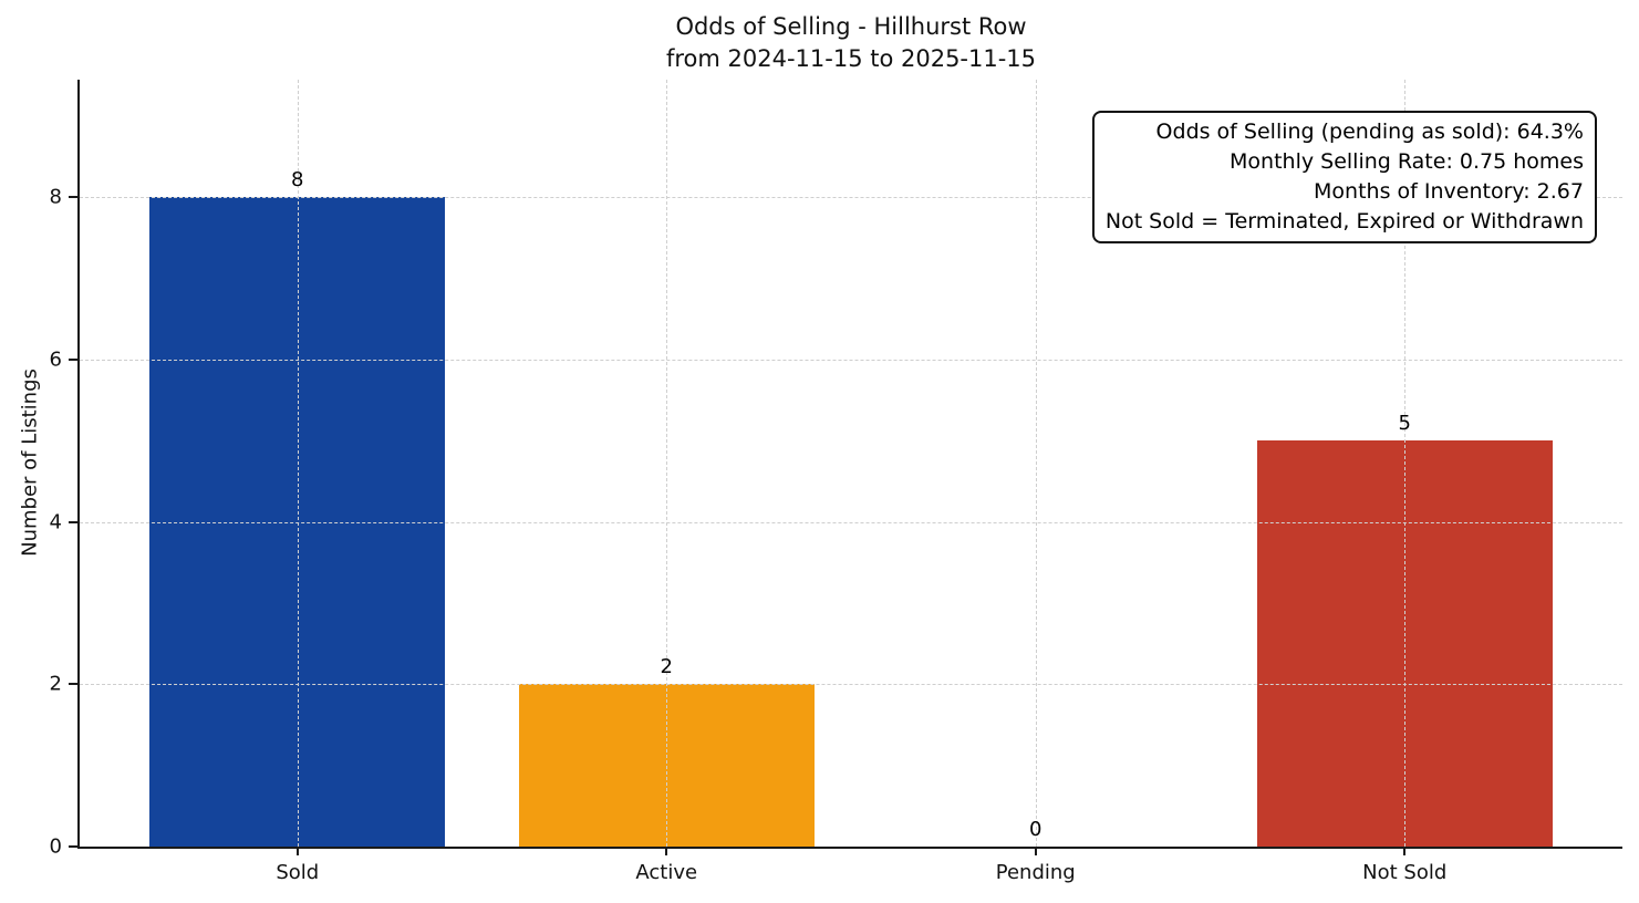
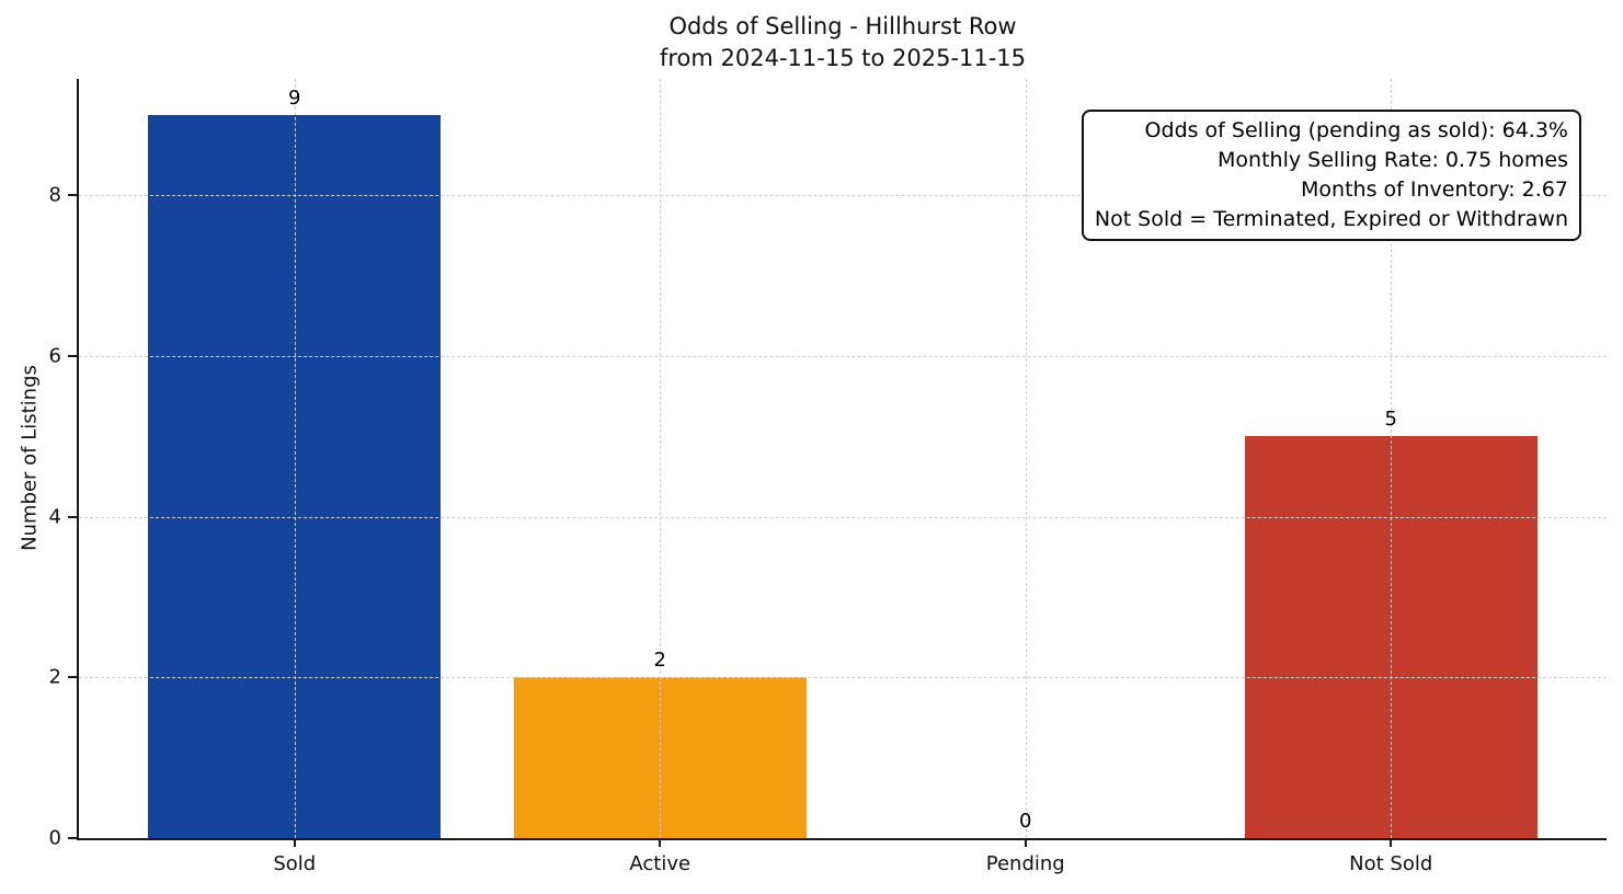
Sold: 8 -> 9
